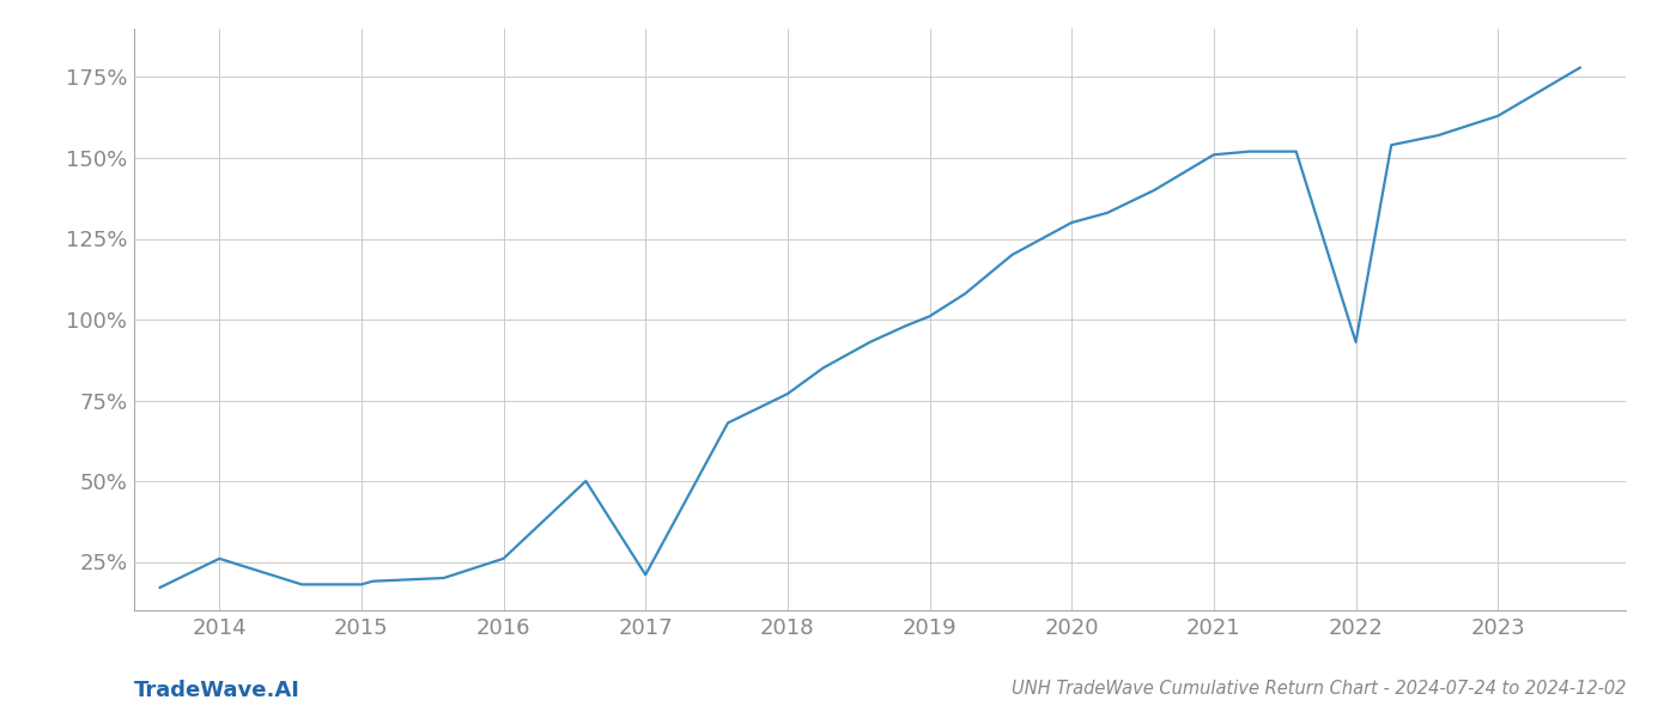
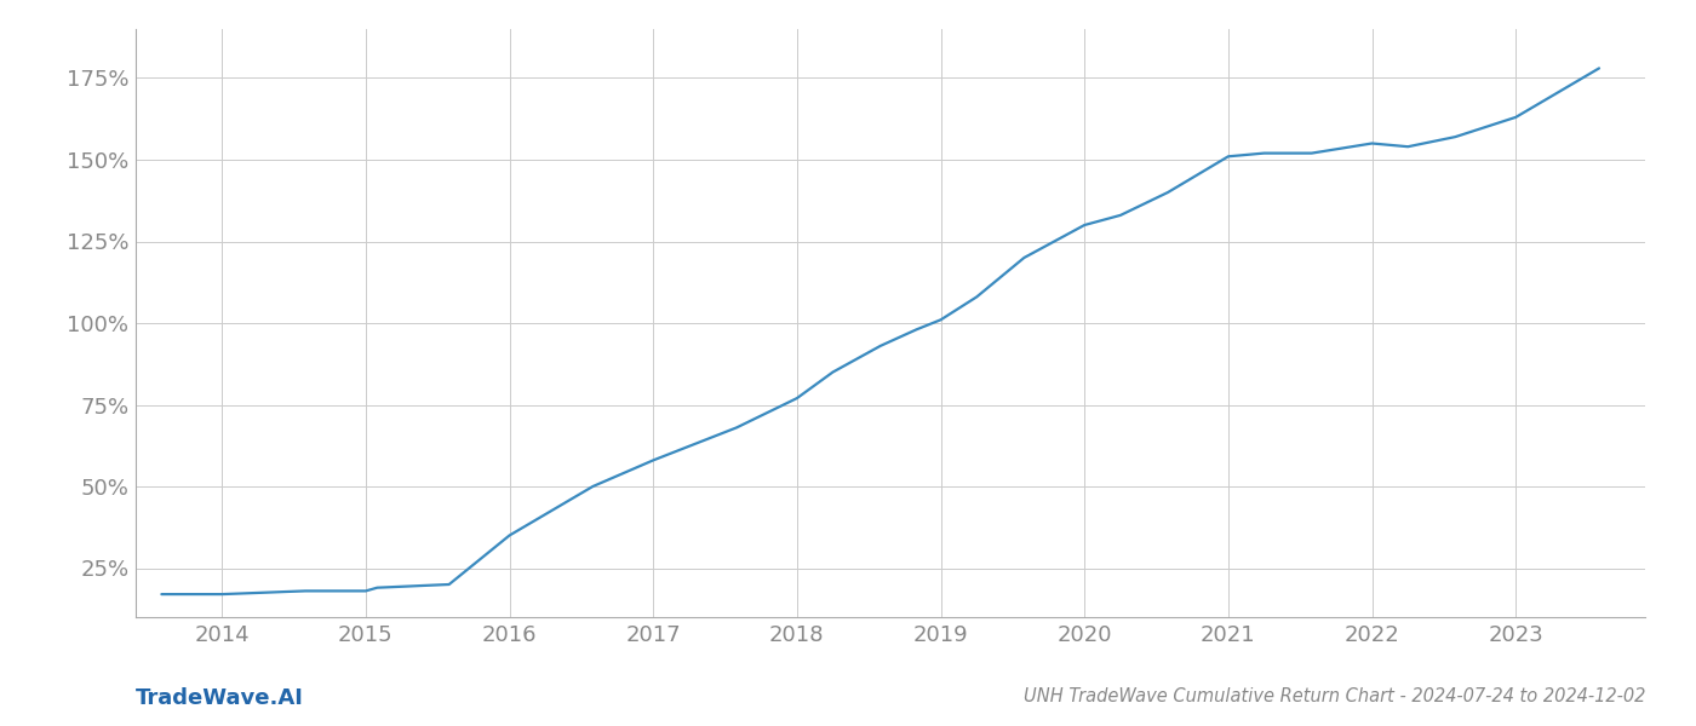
2014: 26% -> 17%
2016: 26% -> 35%
2017: 21% -> 58%
2022: 93% -> 155%
